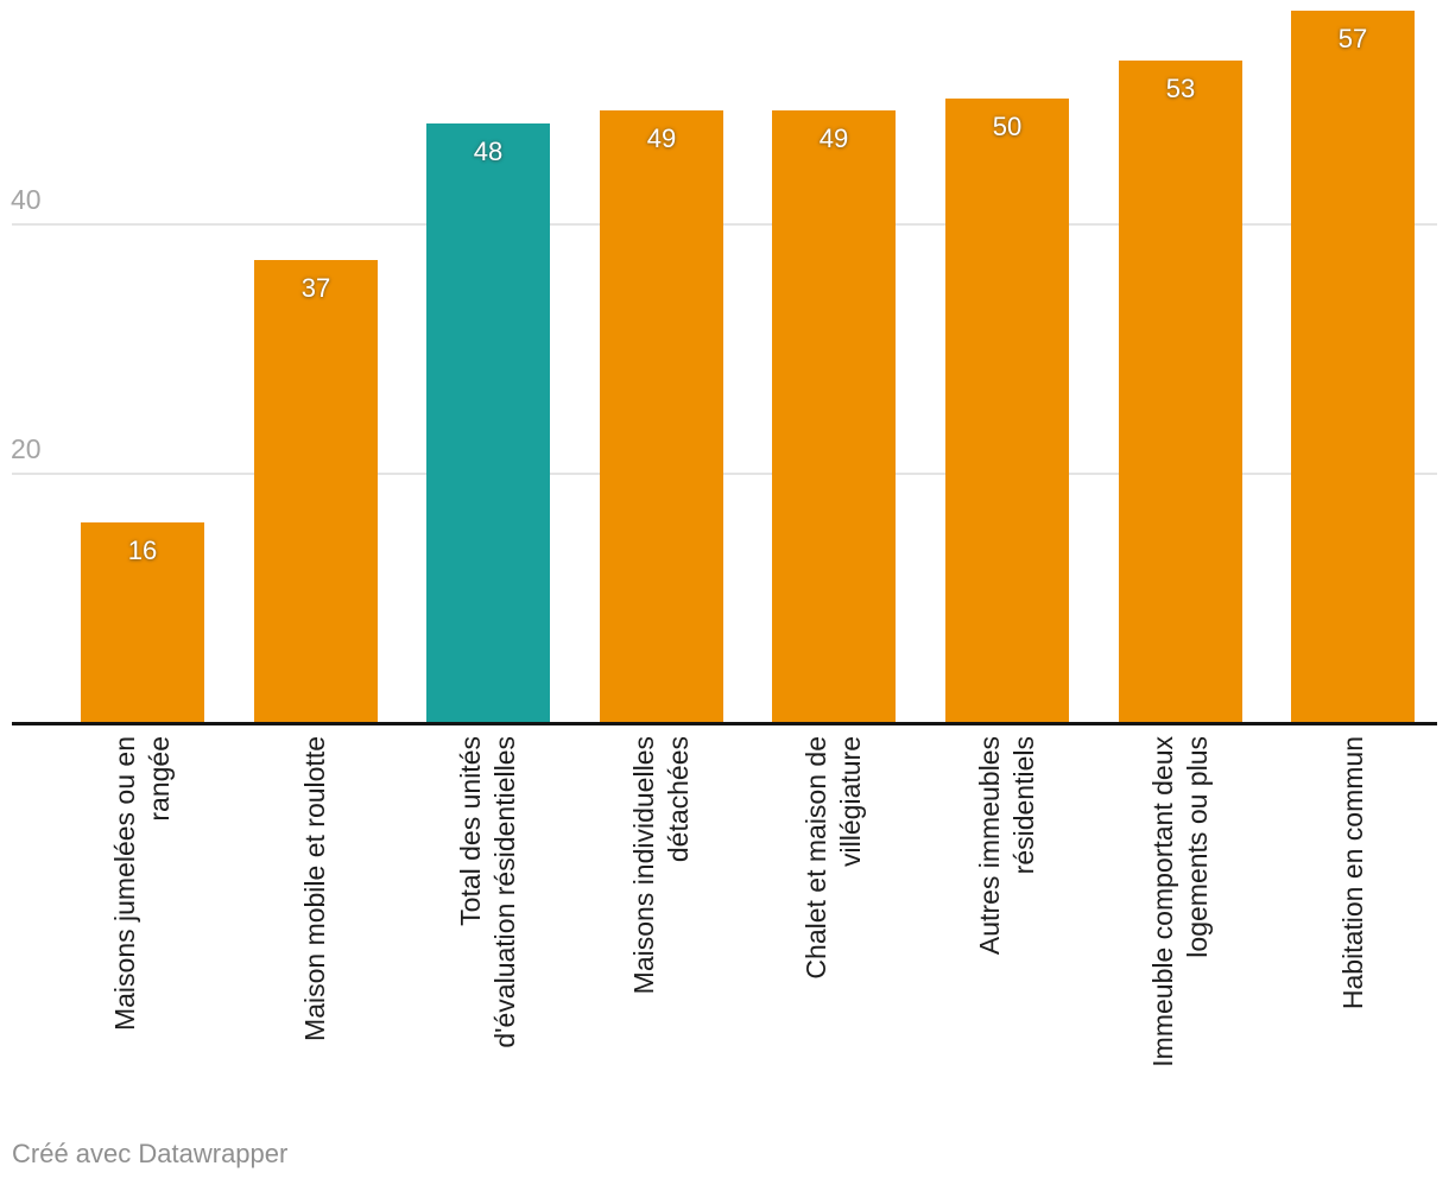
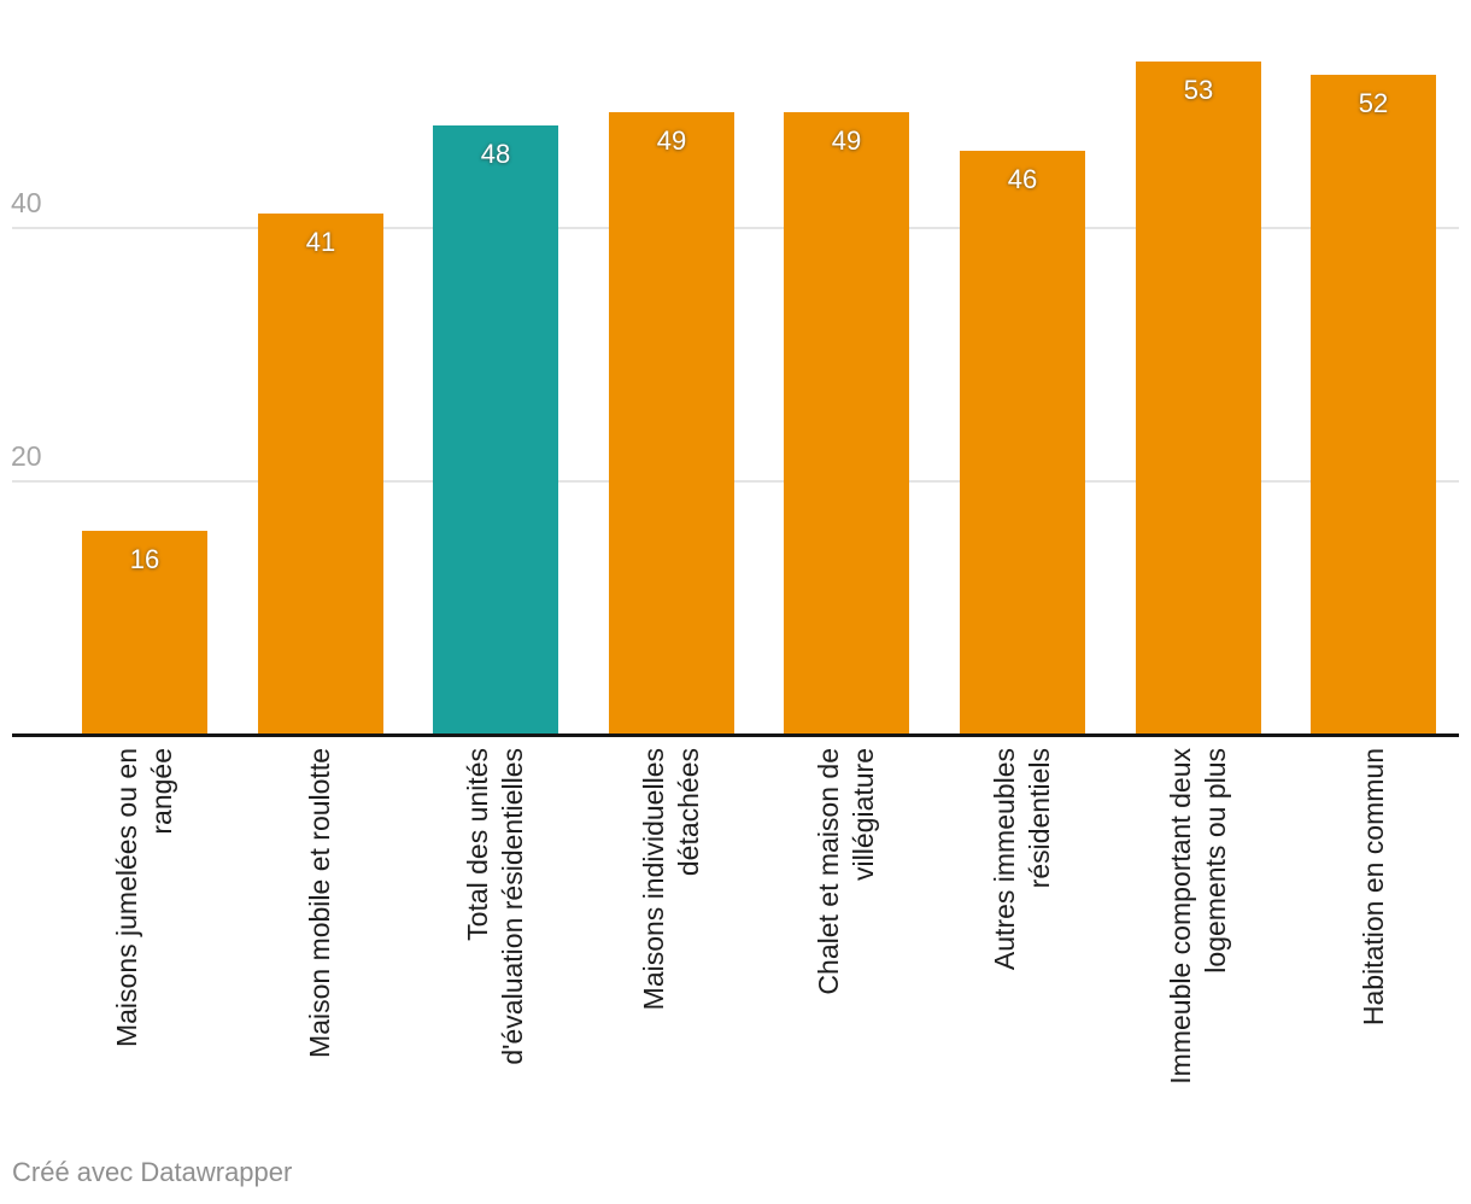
Maison mobile et roulotte: 37 -> 41
Autres immeubles résidentiels: 50 -> 46
Habitation en commun: 57 -> 52
